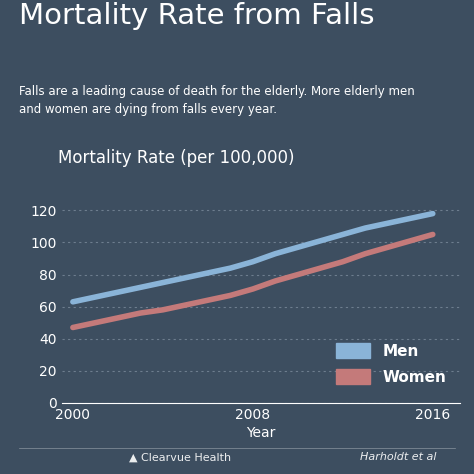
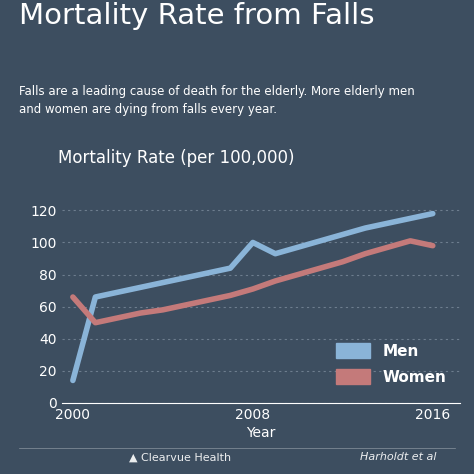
Men/2000: 63 -> 14
Women/2000: 47 -> 66
Men/2008: 88 -> 100
Women/2016: 105 -> 98
